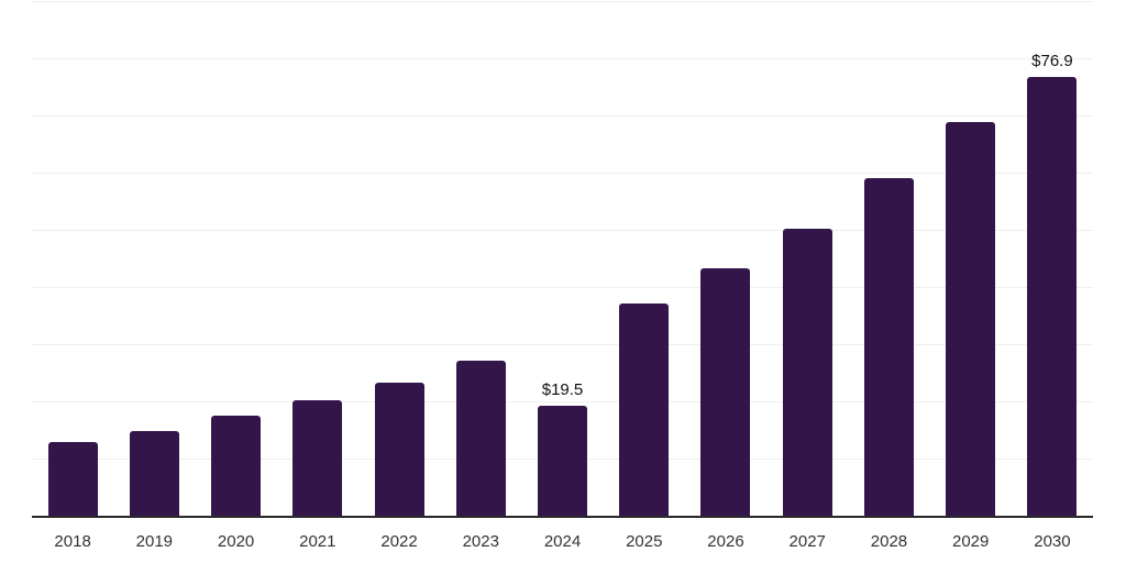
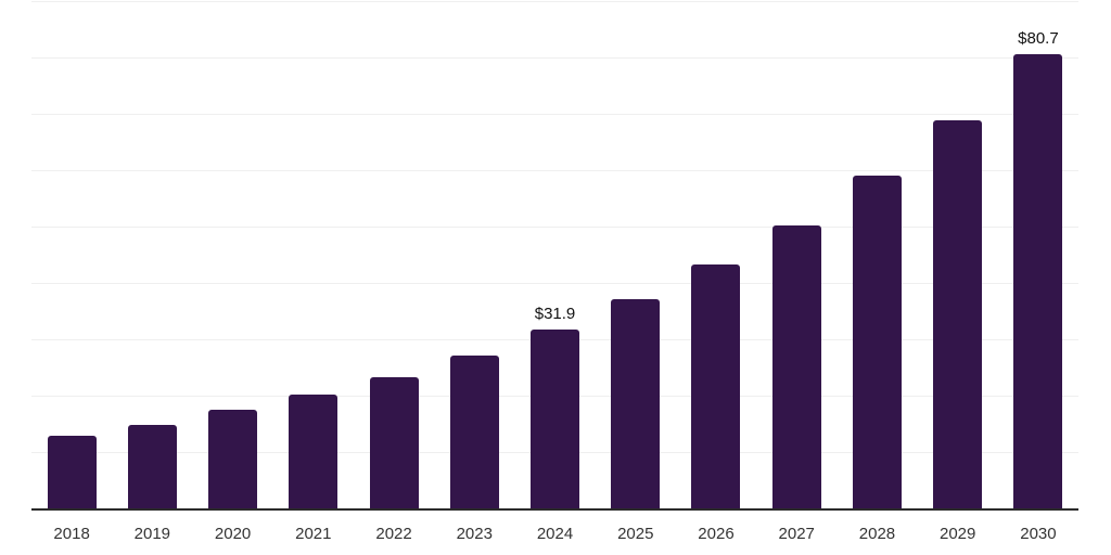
2024: $19.5 -> $31.9
2030: $76.9 -> $80.7
